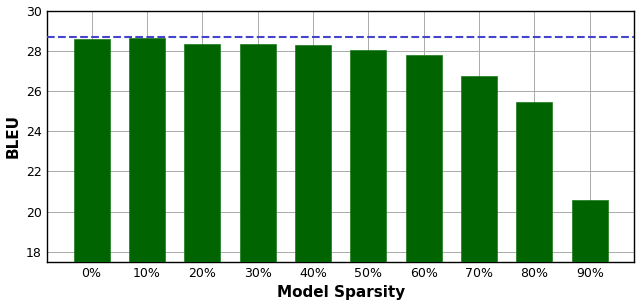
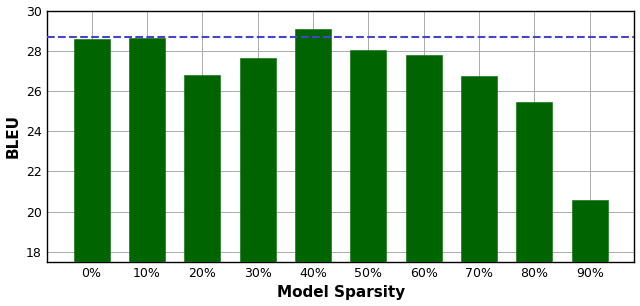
20%: 28.35 -> 26.80
30%: 28.35 -> 27.65
40%: 28.30 -> 29.10
